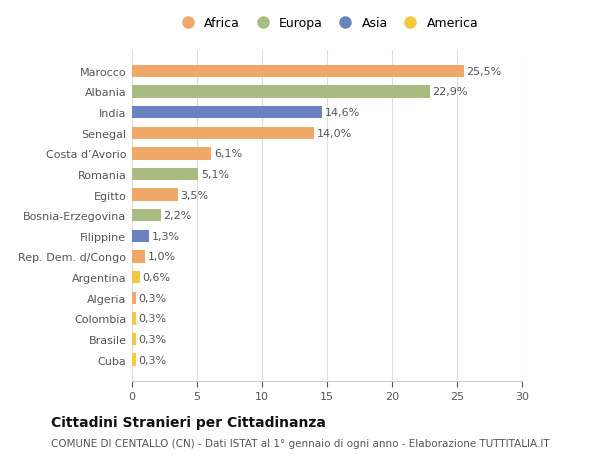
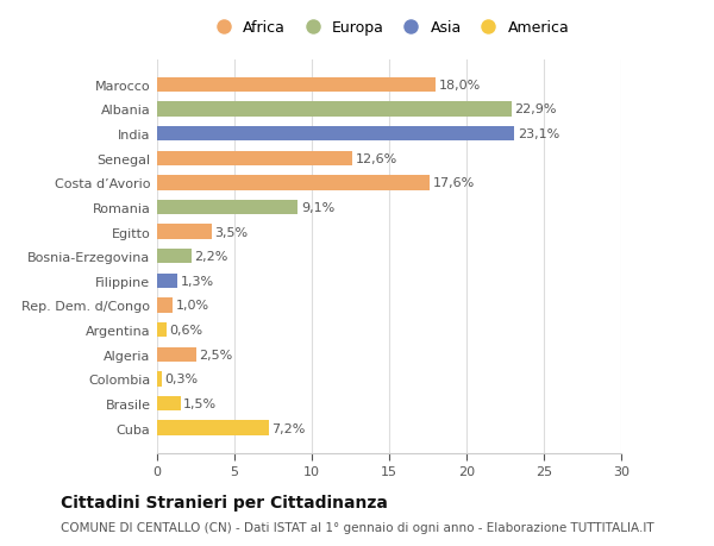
Marocco: 25,5% -> 18,0%
India: 14,6% -> 23,1%
Senegal: 14,0% -> 12,6%
Costa d’Avorio: 6,1% -> 17,6%
Romania: 5,1% -> 9,1%
Algeria: 0,3% -> 2,5%
Brasile: 0,3% -> 1,5%
Cuba: 0,3% -> 7,2%
